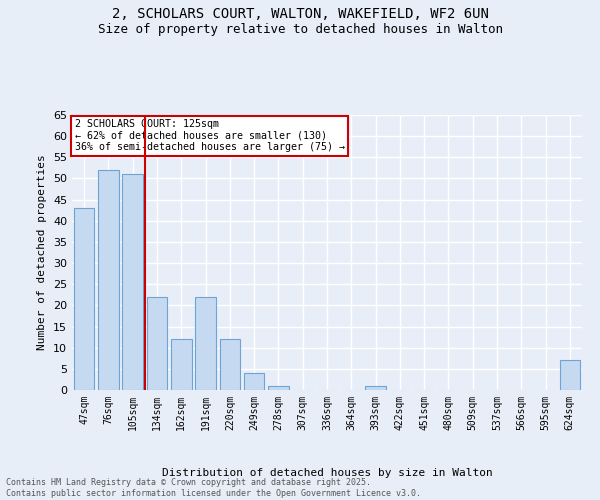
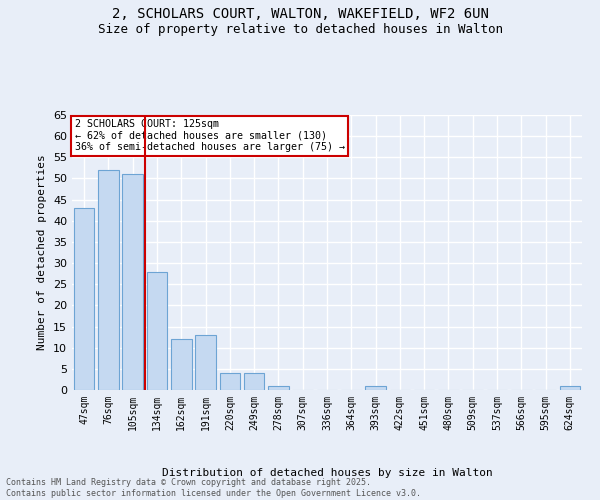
134sqm: 22 -> 28
191sqm: 22 -> 13
220sqm: 12 -> 4
624sqm: 7 -> 1
